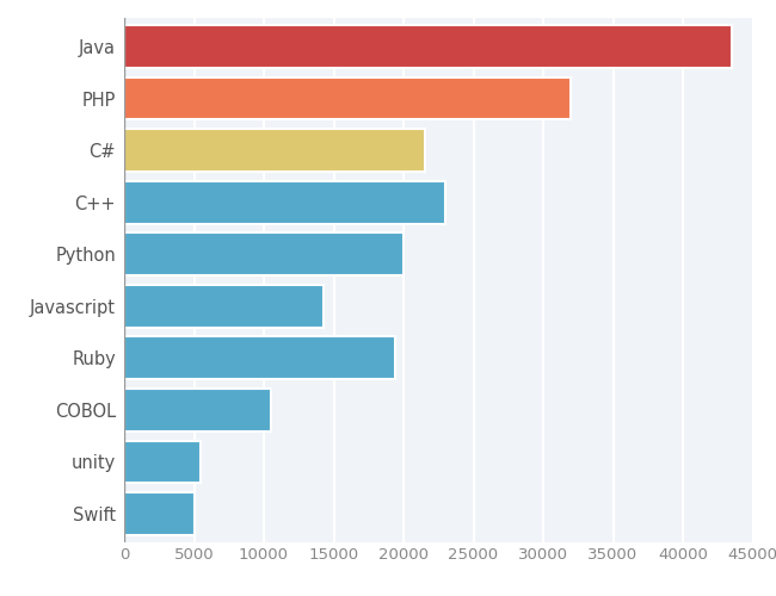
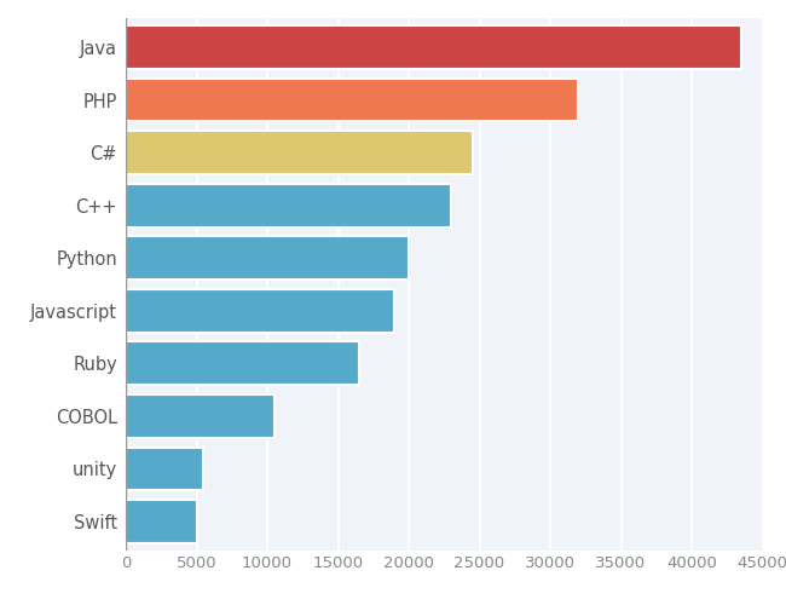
C#: 21500 -> 24500
Javascript: 14300 -> 19000
Ruby: 19400 -> 16500
